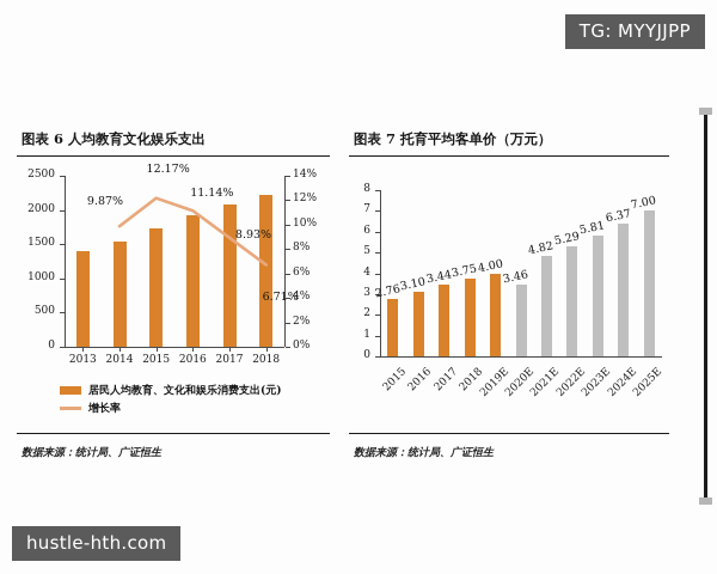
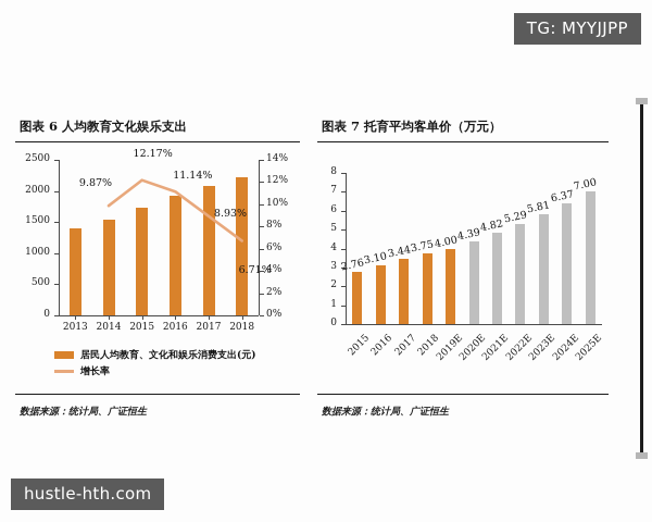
图表 7 托育平均客单价（万元）/2020E: 3.46 -> 4.39
